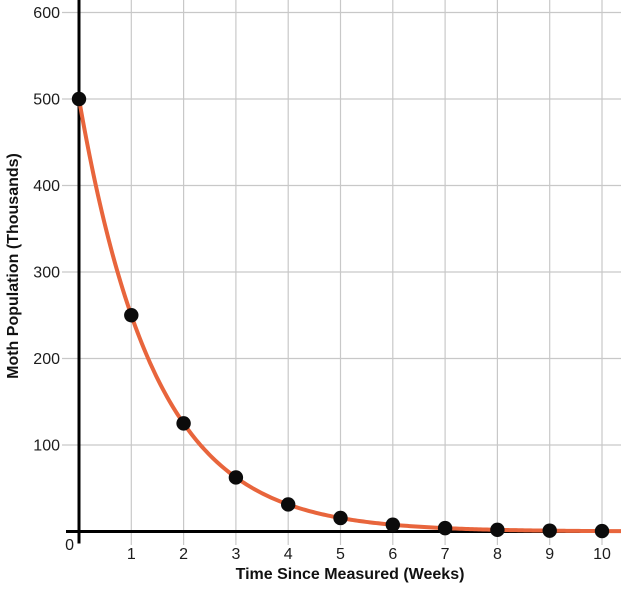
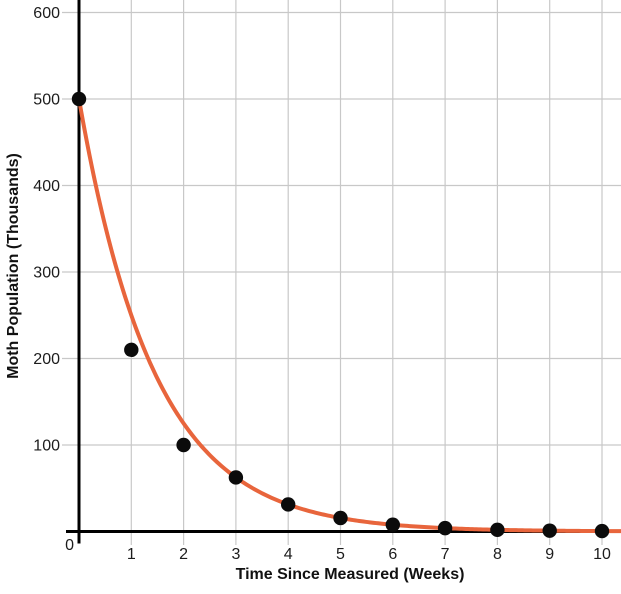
1: 250 -> 210
2: 120 -> 100
